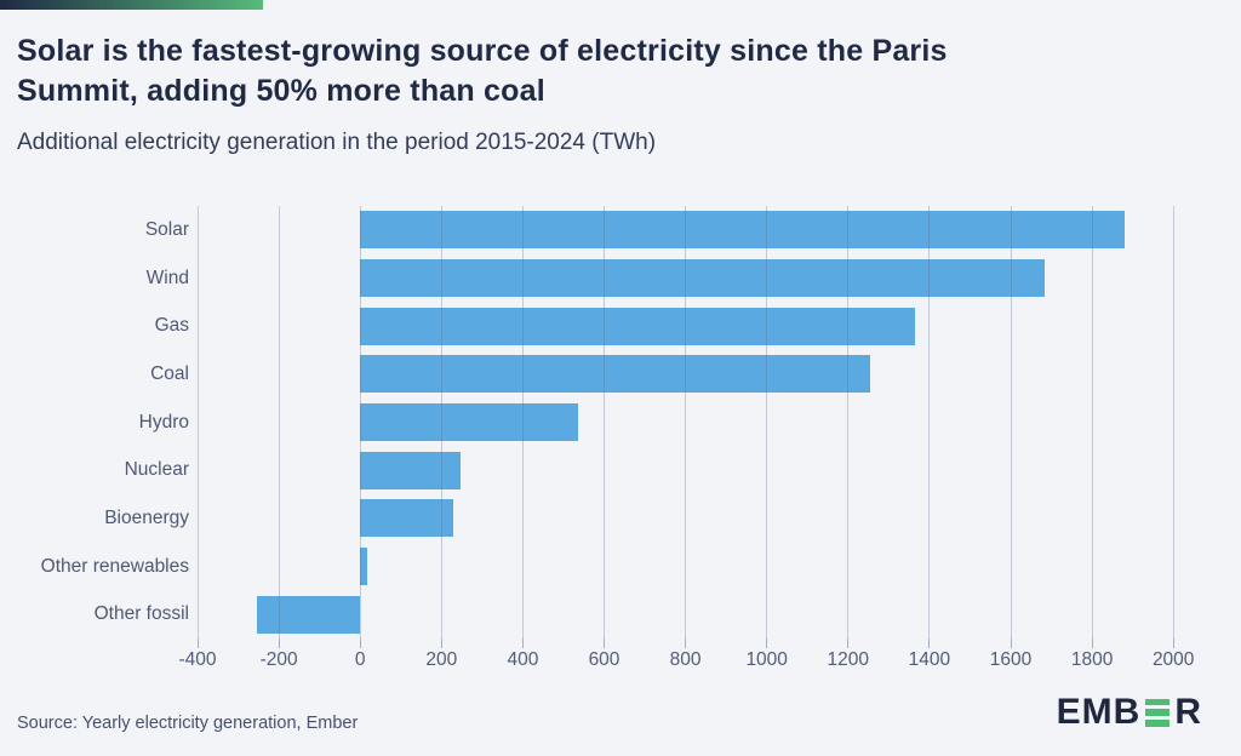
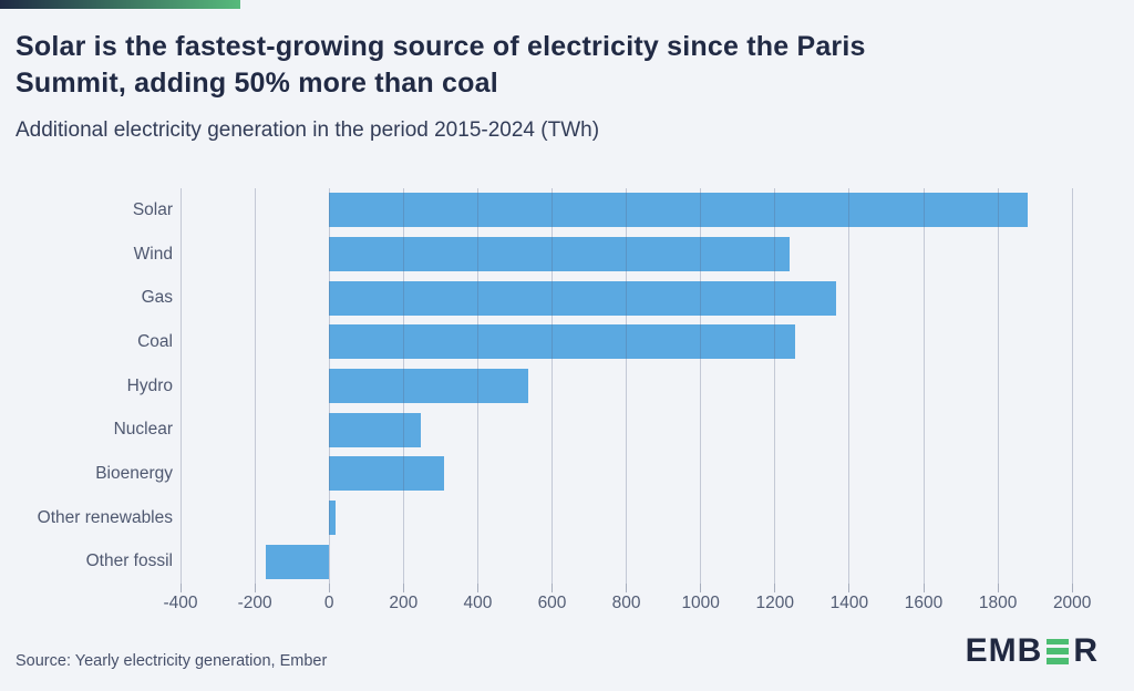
Wind: 1680 -> 1240
Bioenergy: 230 -> 310
Other fossil: -260 -> -170
